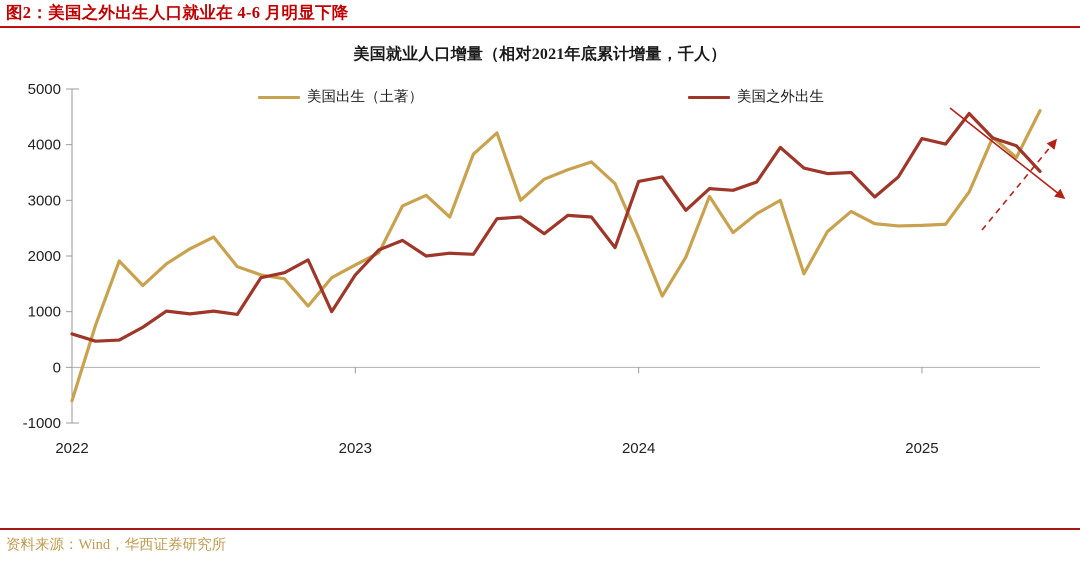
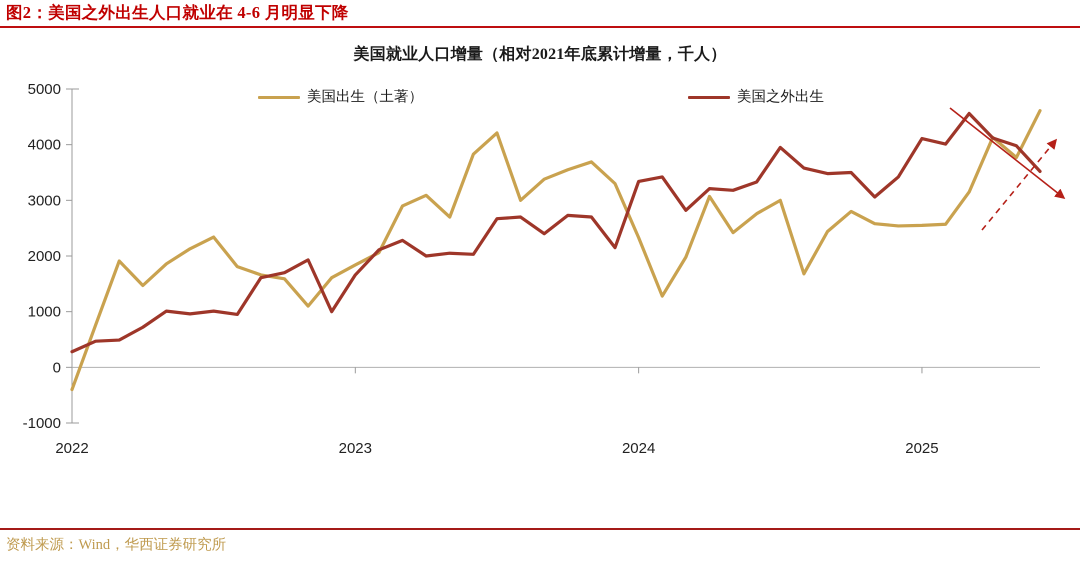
美国出生（土著）/0: -600 -> -400
美国之外出生/0: 600 -> 300
